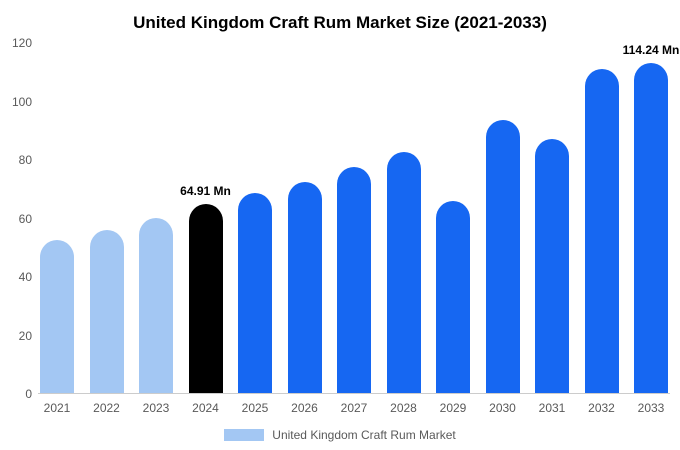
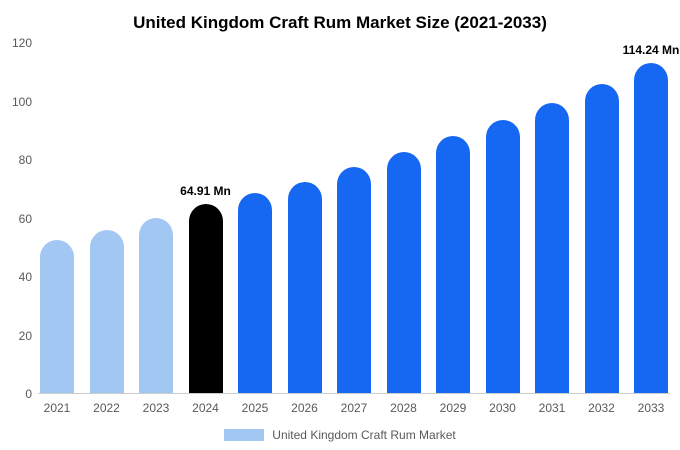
2029: 66 -> 88
2031: 87 -> 100
2032: 111 -> 106
